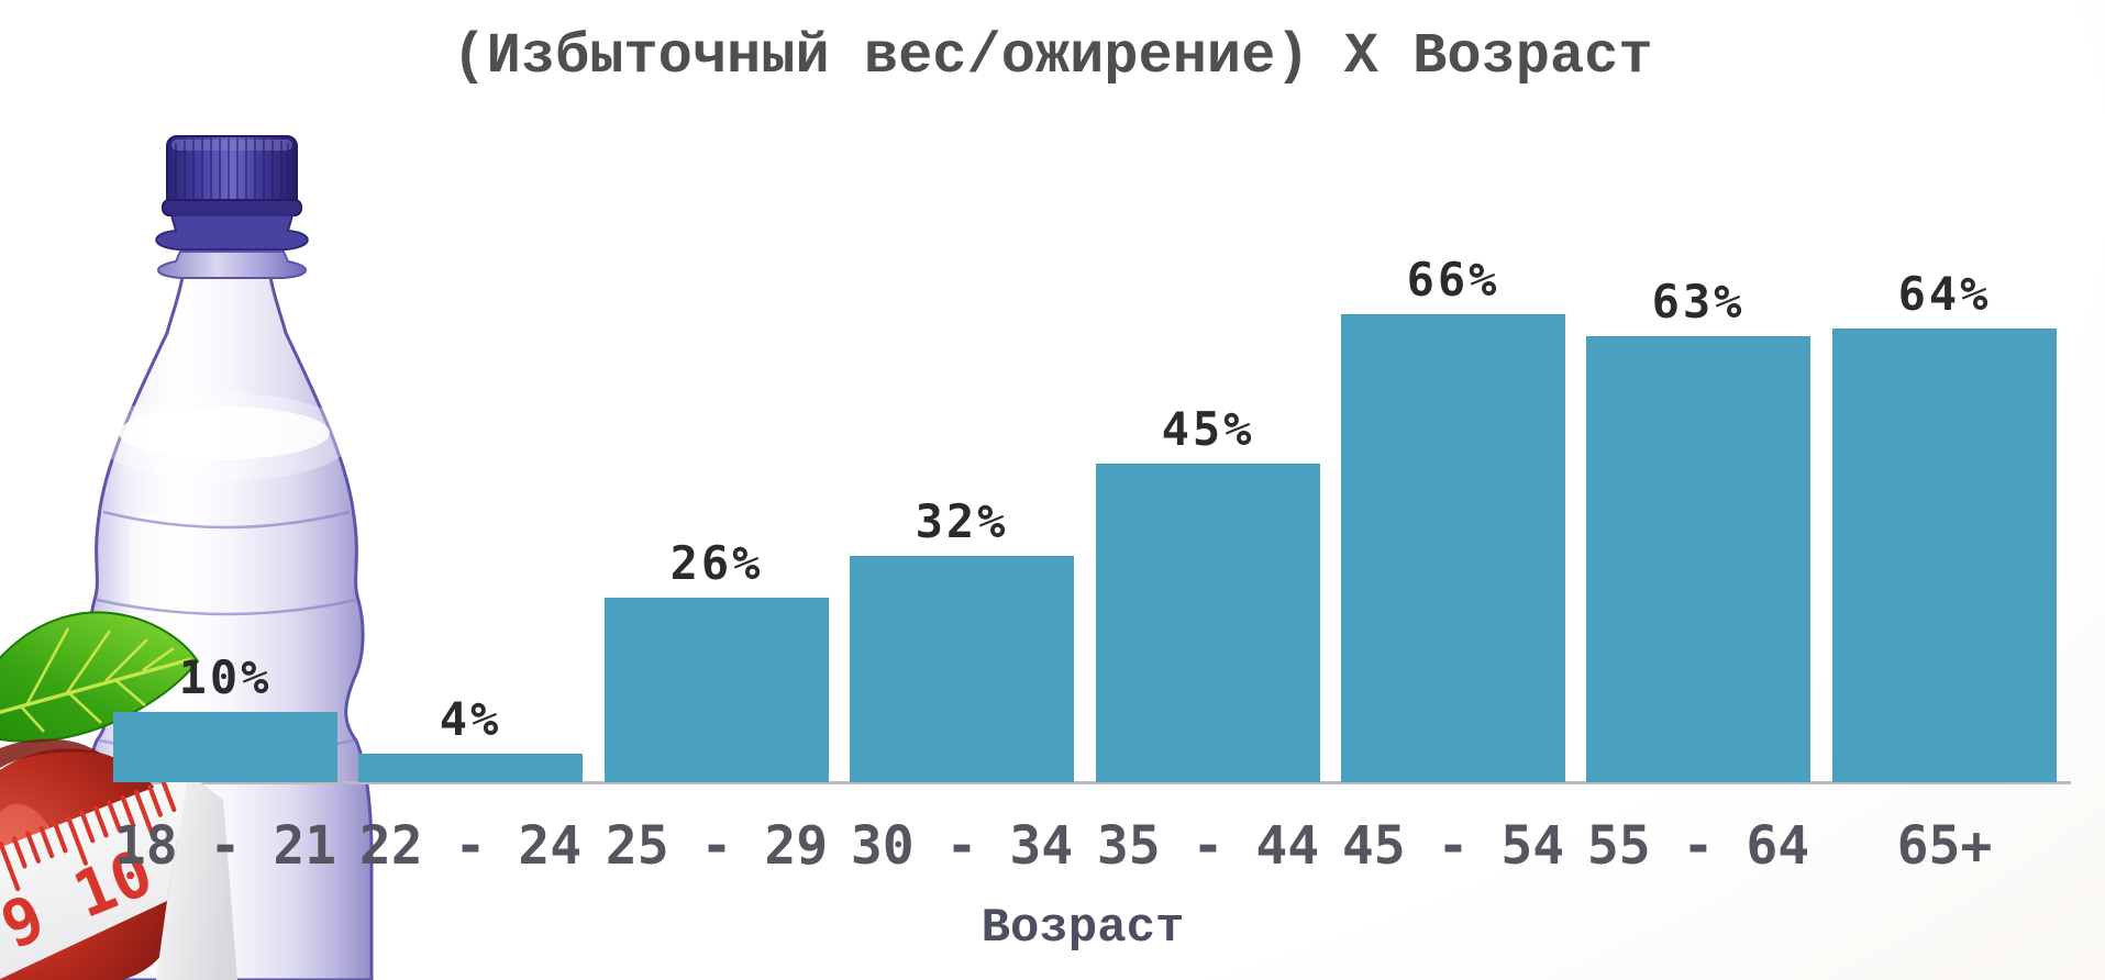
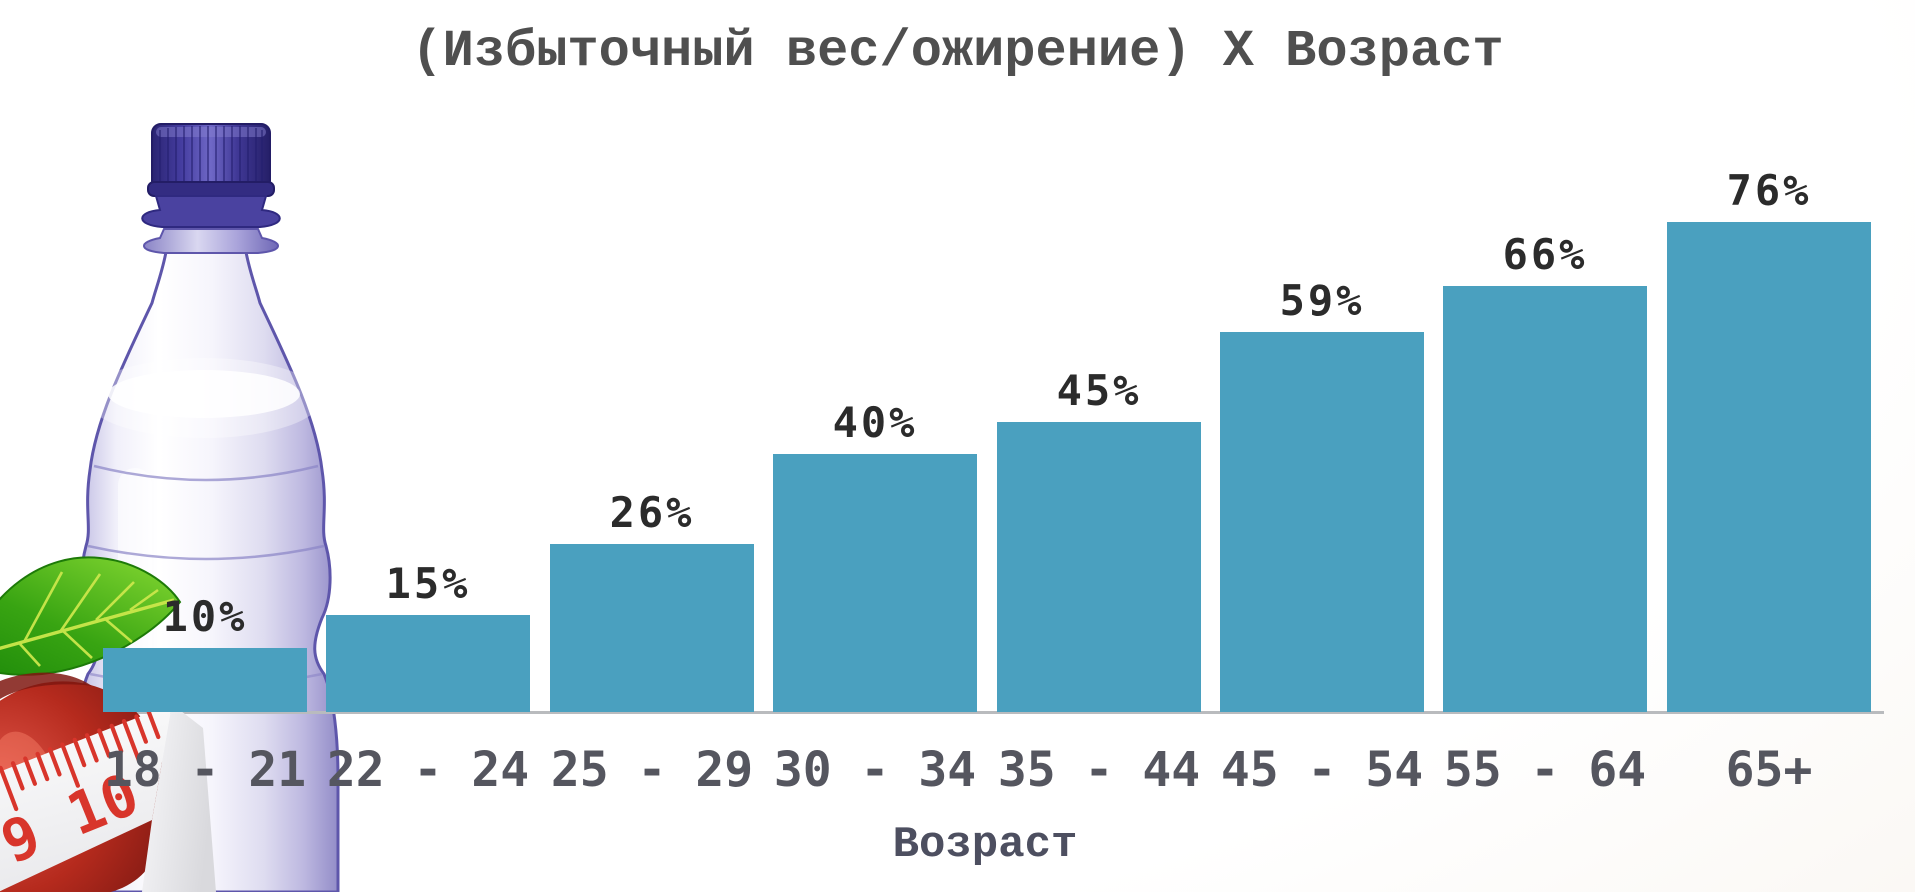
22 - 24: 4% -> 15%
30 - 34: 32% -> 40%
45 - 54: 66% -> 59%
55 - 64: 63% -> 66%
65+: 64% -> 76%
